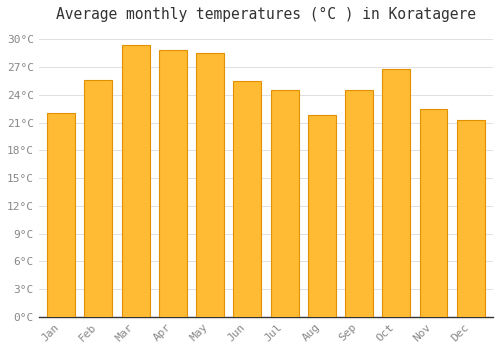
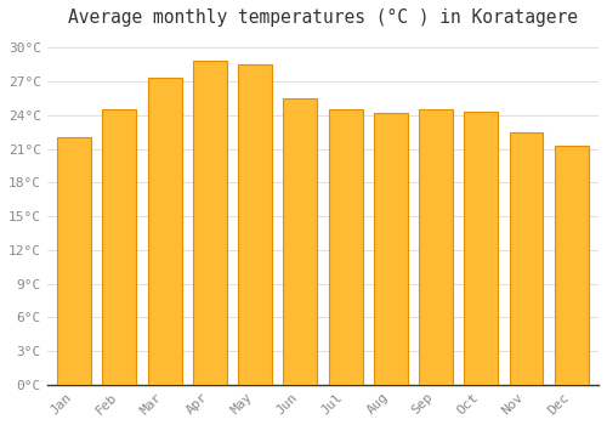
Feb: 25.6°C -> 24.5°C
Mar: 29.4°C -> 27.3°C
Aug: 21.8°C -> 24.2°C
Oct: 26.8°C -> 24.3°C
